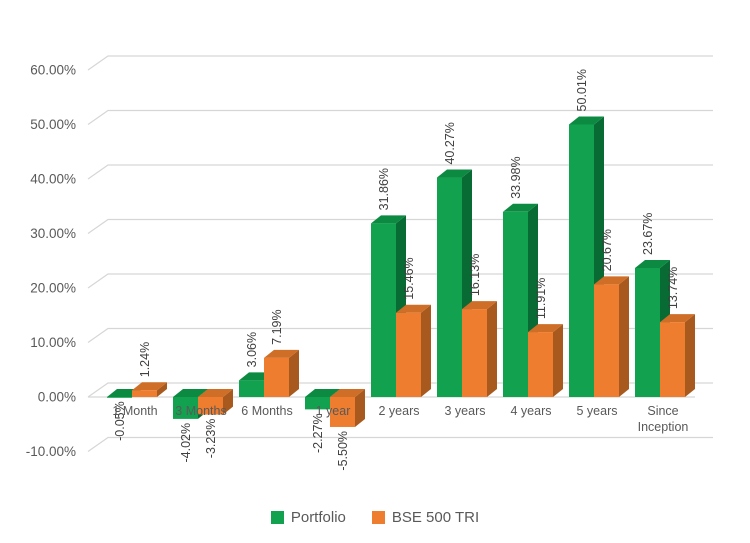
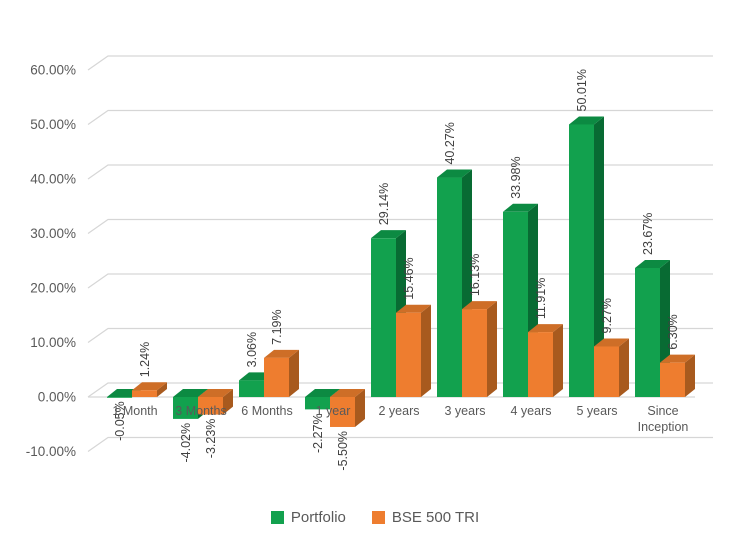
Portfolio/2 years: 31.86% -> 29.14%
BSE 500 TRI/5 years: 20.67% -> 9.27%
BSE 500 TRI/Since Inception: 13.74% -> 6.30%
